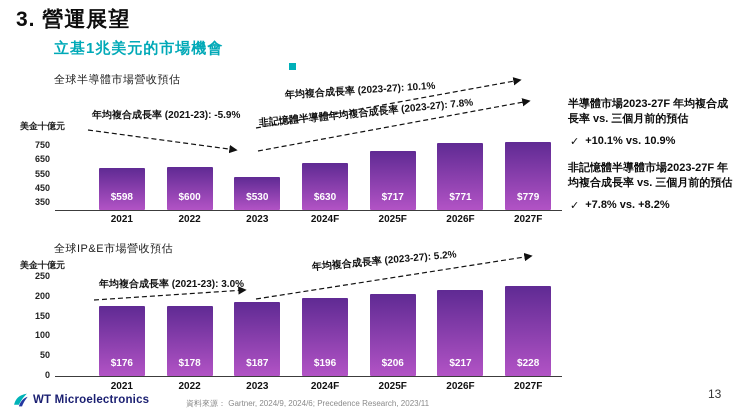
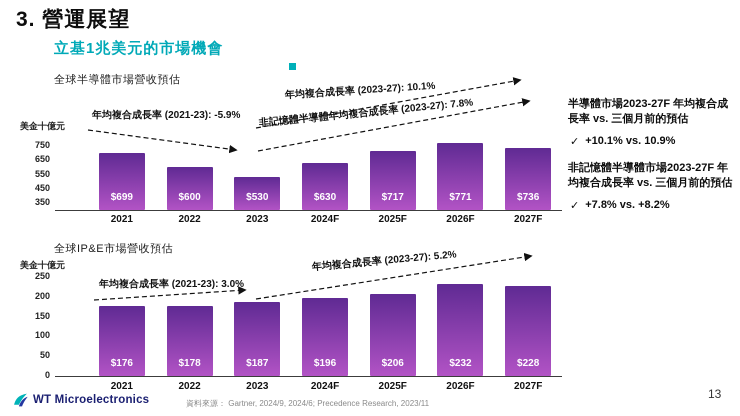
全球半導體市場營收預估/2021: $598 -> $699
全球半導體市場營收預估/2027F: $779 -> $736
全球IP&E市場營收預估/2026F: $217 -> $232
